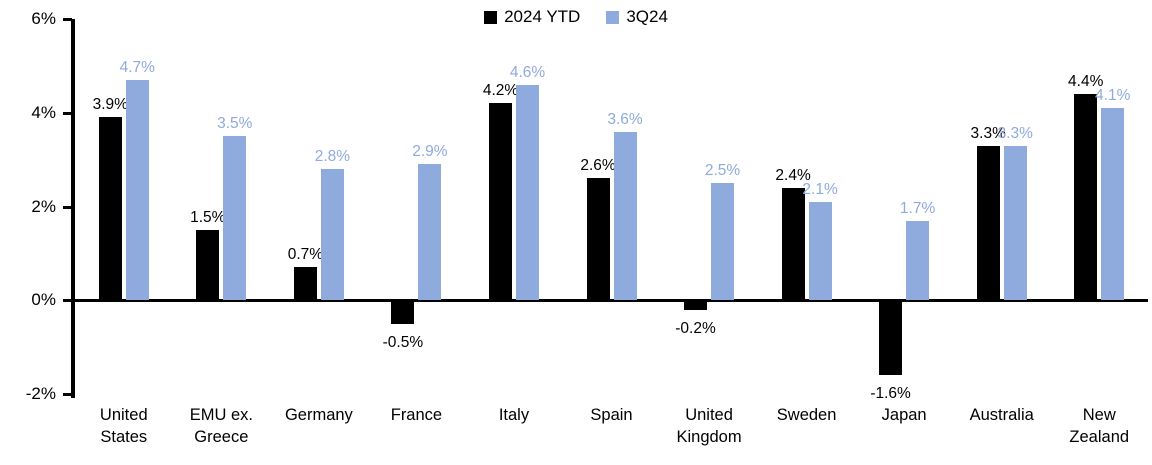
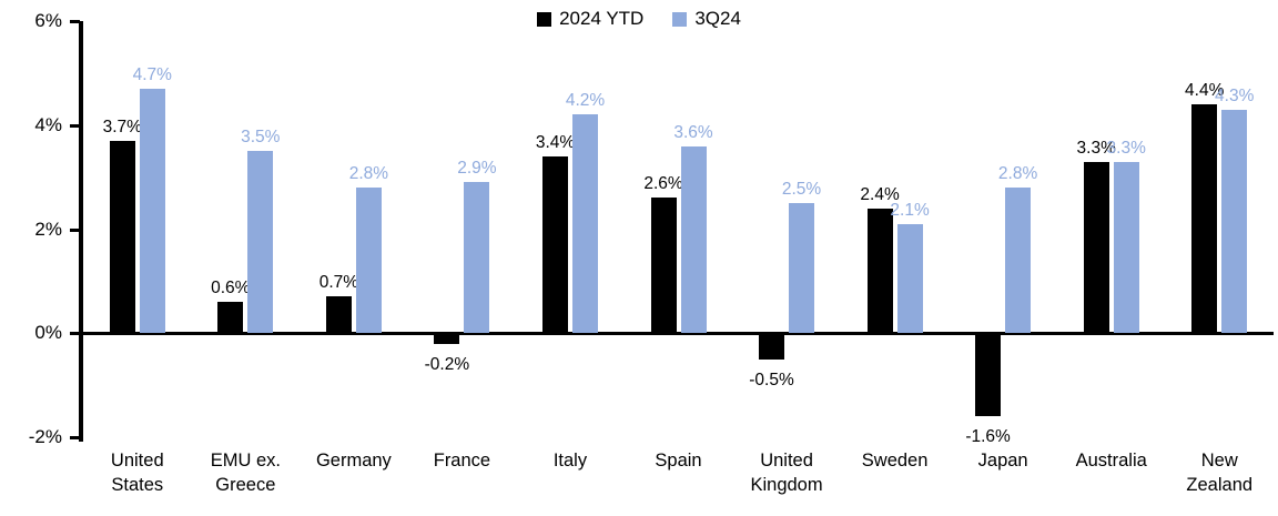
2024 YTD/United States: 3.9% -> 3.7%
2024 YTD/EMU ex. Greece: 1.5% -> 0.6%
2024 YTD/France: -0.5% -> -0.2%
2024 YTD/Italy: 4.2% -> 3.4%
3Q24/Italy: 4.6% -> 4.2%
2024 YTD/United Kingdom: -0.2% -> -0.5%
3Q24/Japan: 1.7% -> 2.8%
3Q24/New Zealand: 4.1% -> 4.3%
